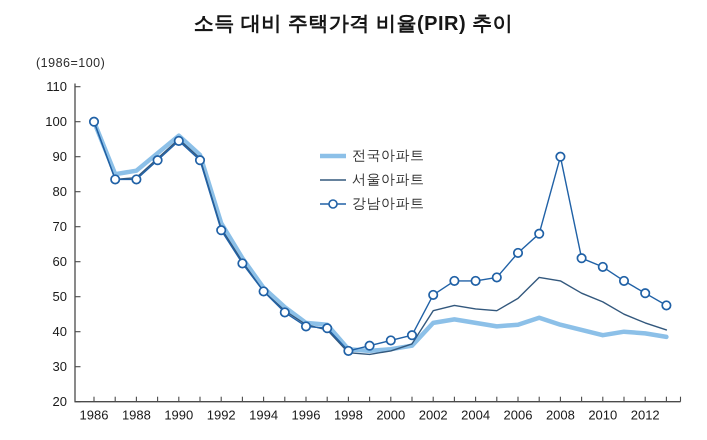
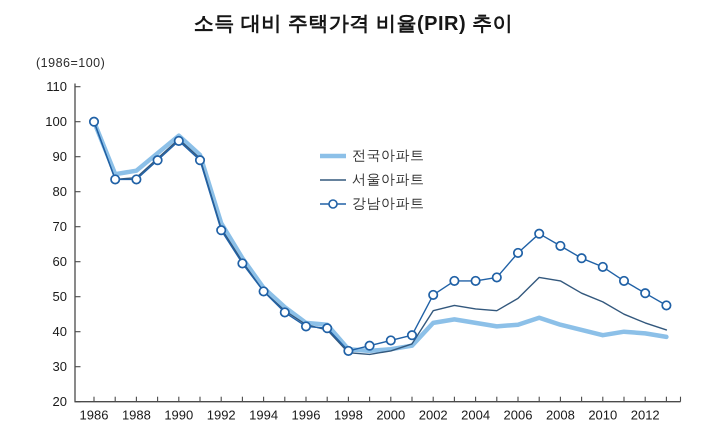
강남아파트/2008: 90 -> 64
